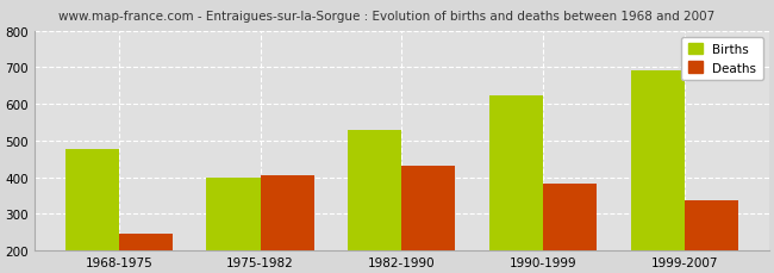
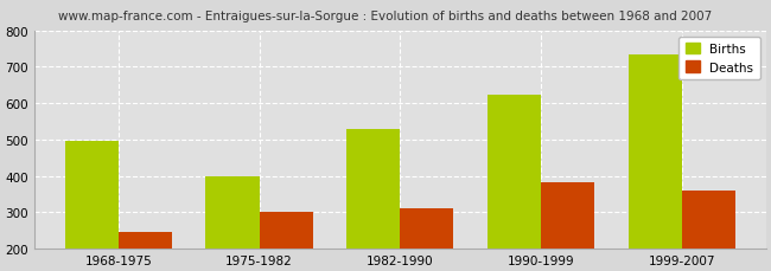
Births/1968-1975: 475 -> 495
Deaths/1975-1982: 405 -> 300
Deaths/1982-1990: 430 -> 312
Births/1999-2007: 690 -> 733
Deaths/1999-2007: 335 -> 358
